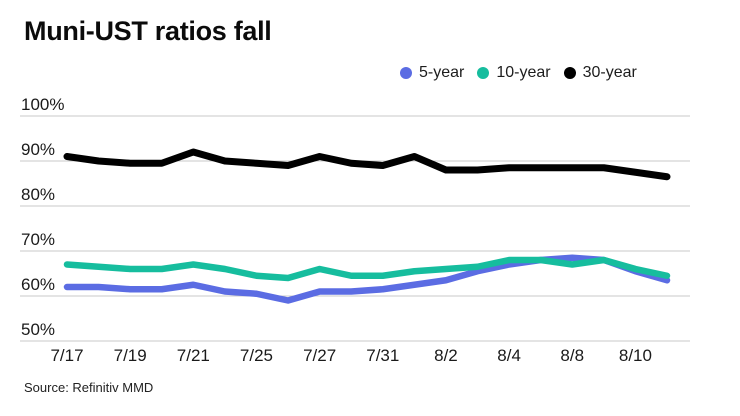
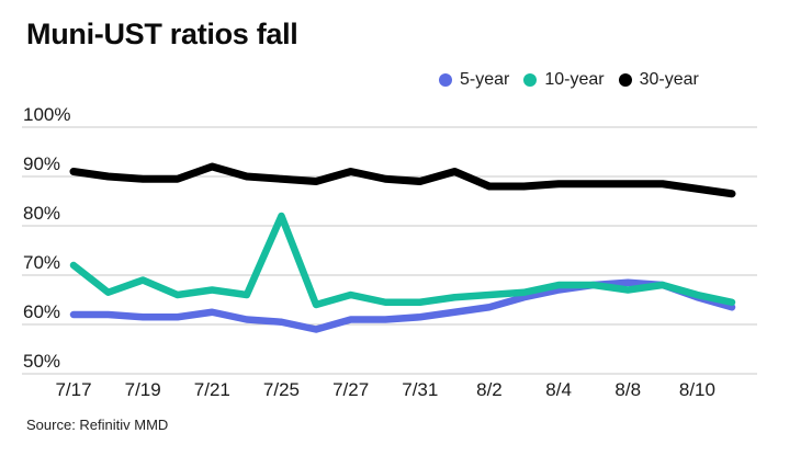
10-year/7/17: 67% -> 72%
10-year/7/19: 66% -> 69%
10-year/7/25: 64% -> 82%
